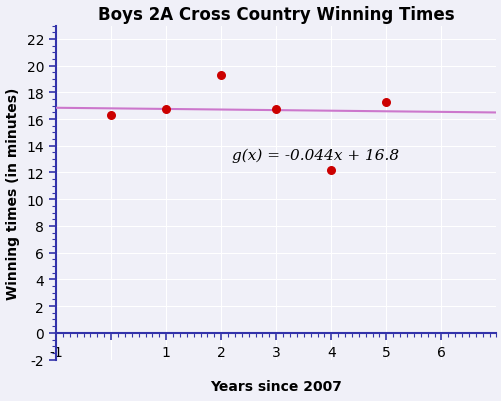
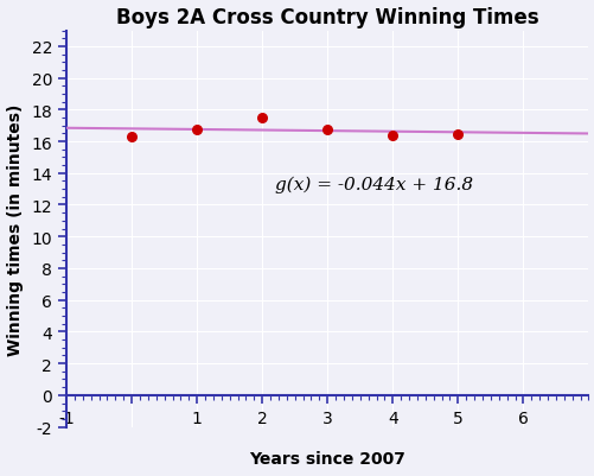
2: 19.3 -> 17.5
4: 12.2 -> 16.4
5: 17.3 -> 16.4
